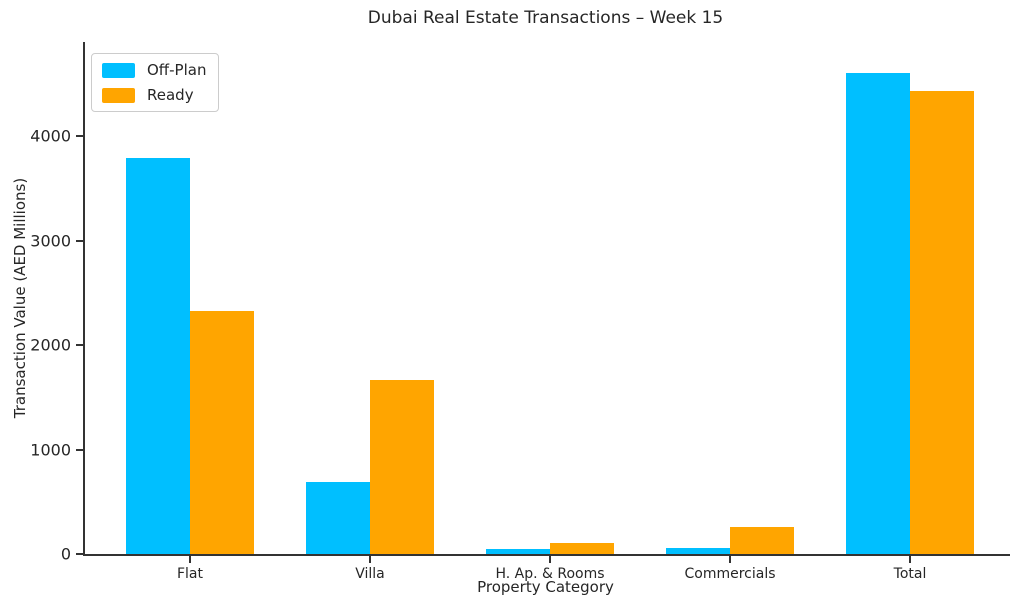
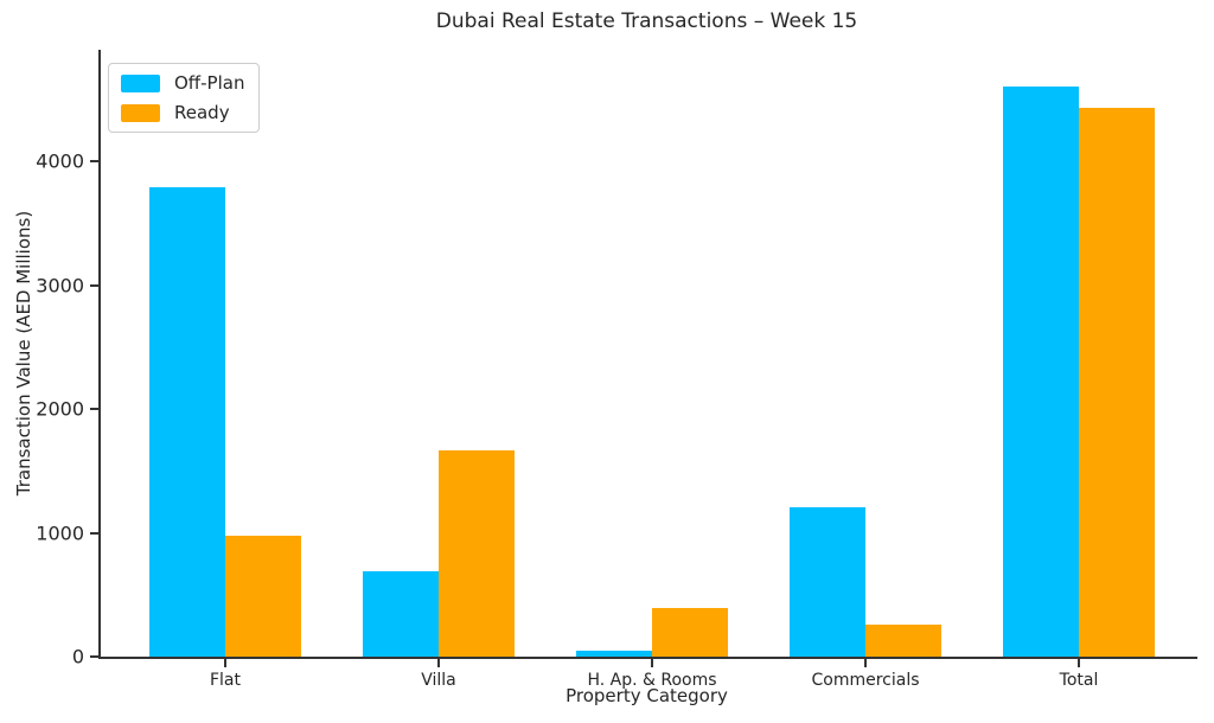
Ready/Flat: 2330 -> 980
Ready/H. Ap. & Rooms: 110 -> 390
Off-Plan/Commercials: 60 -> 1210
